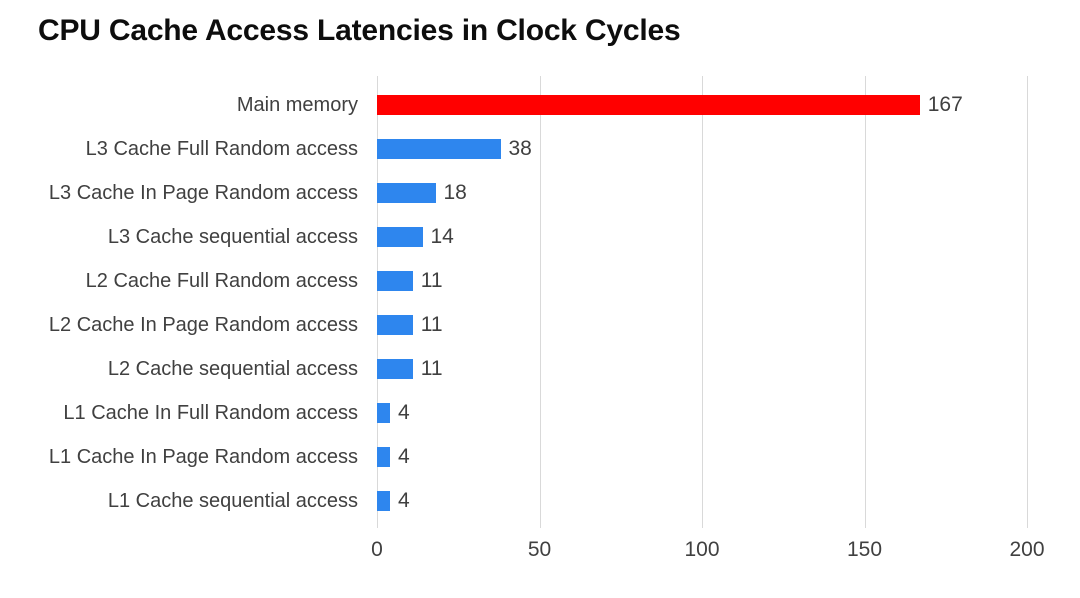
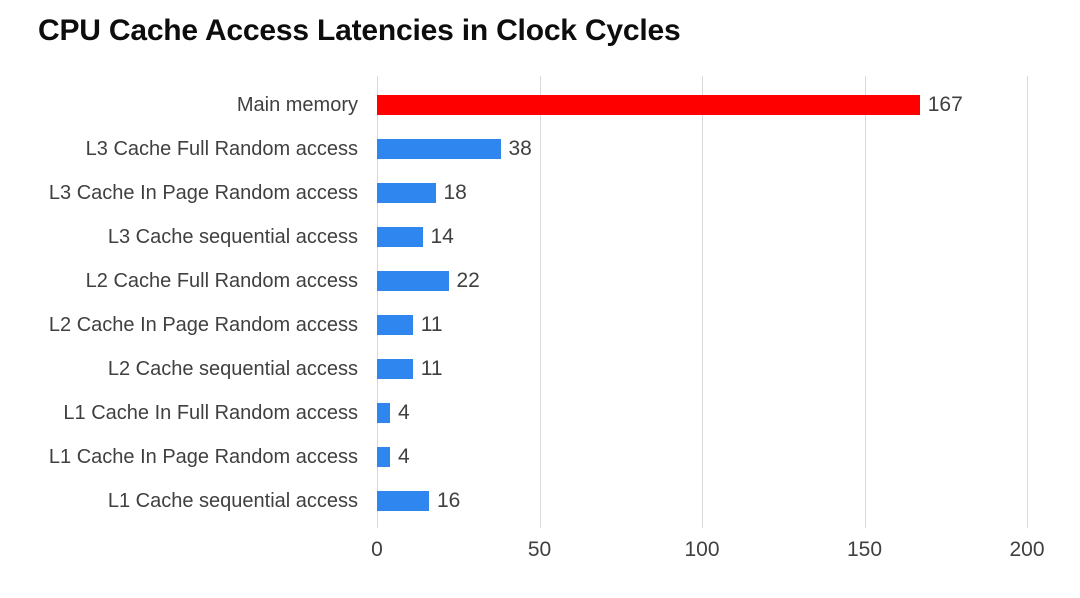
L2 Cache Full Random access: 11 -> 22
L1 Cache sequential access: 4 -> 16
